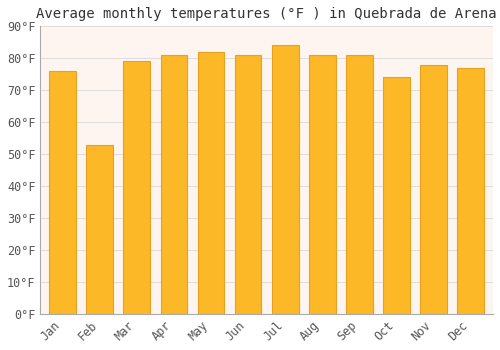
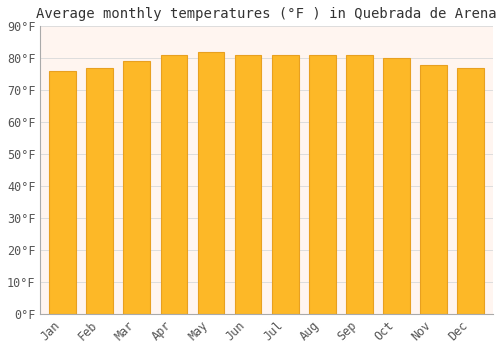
Feb: 53°F -> 77°F
Jul: 84°F -> 81°F
Oct: 74°F -> 80°F
